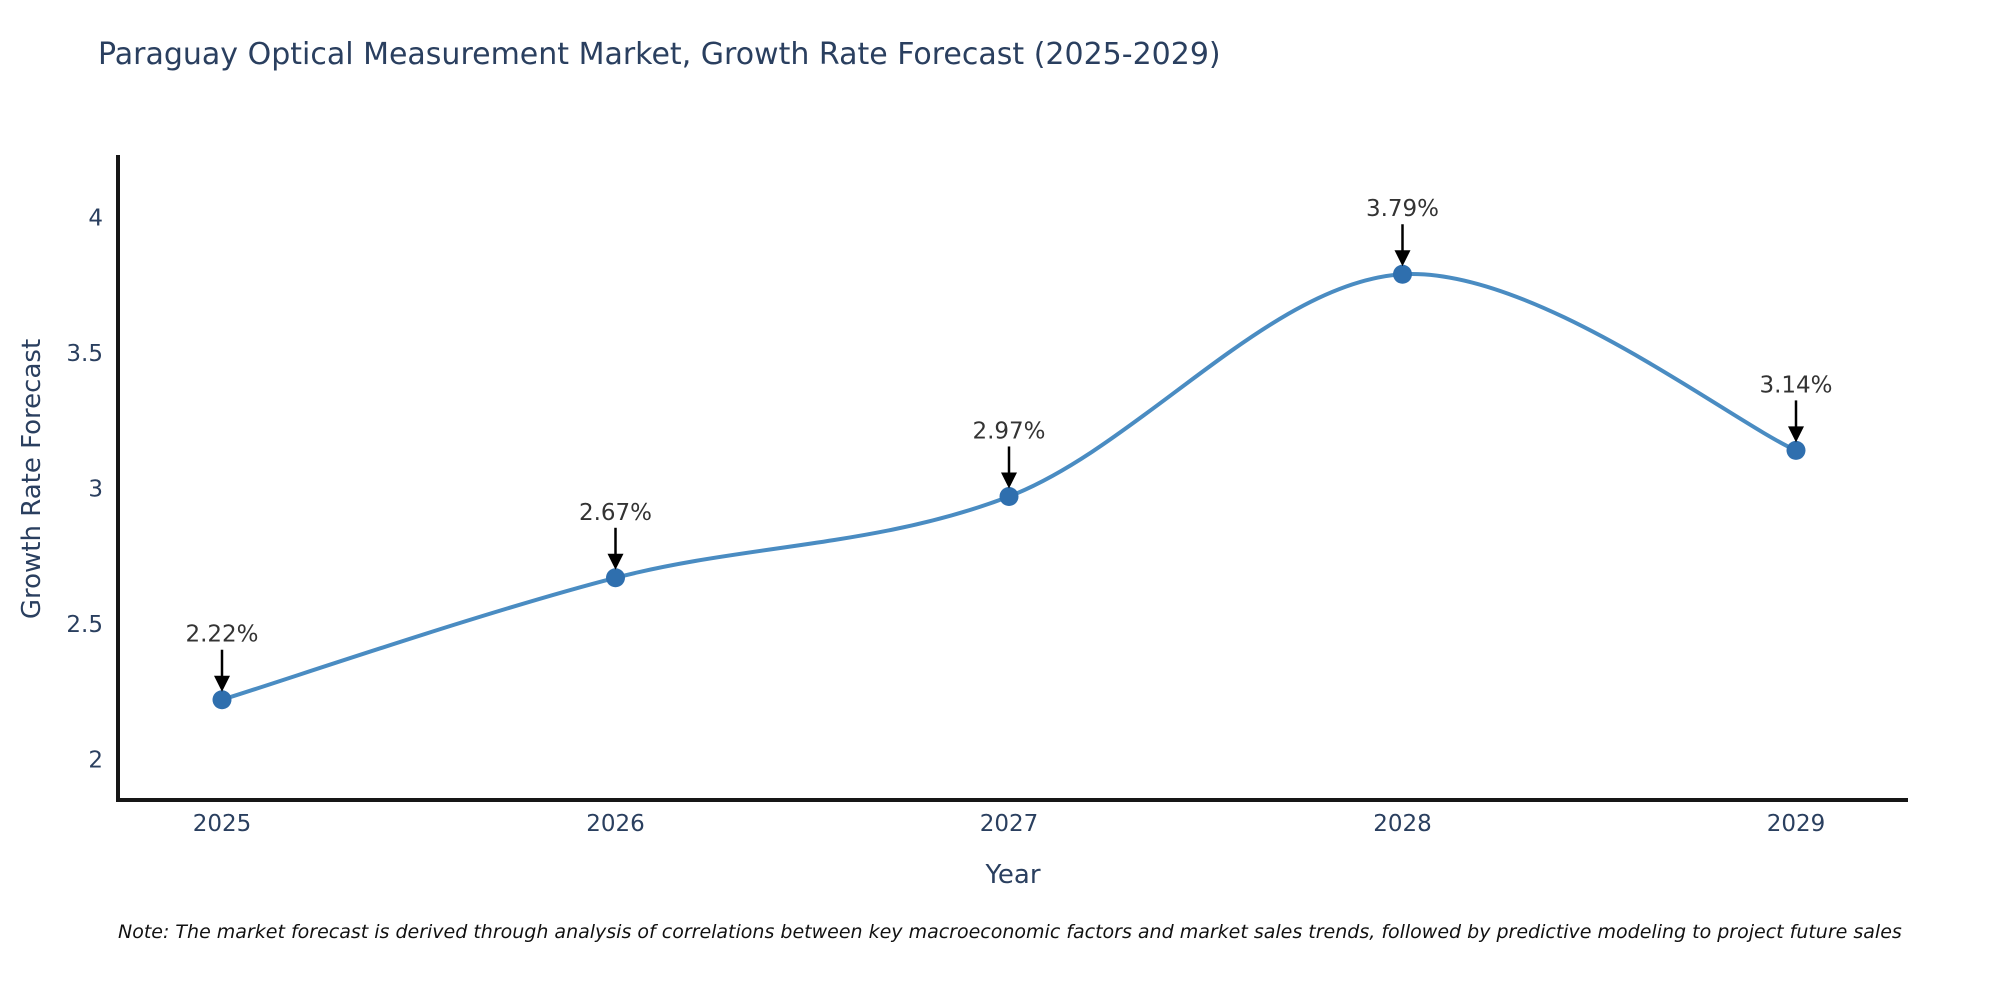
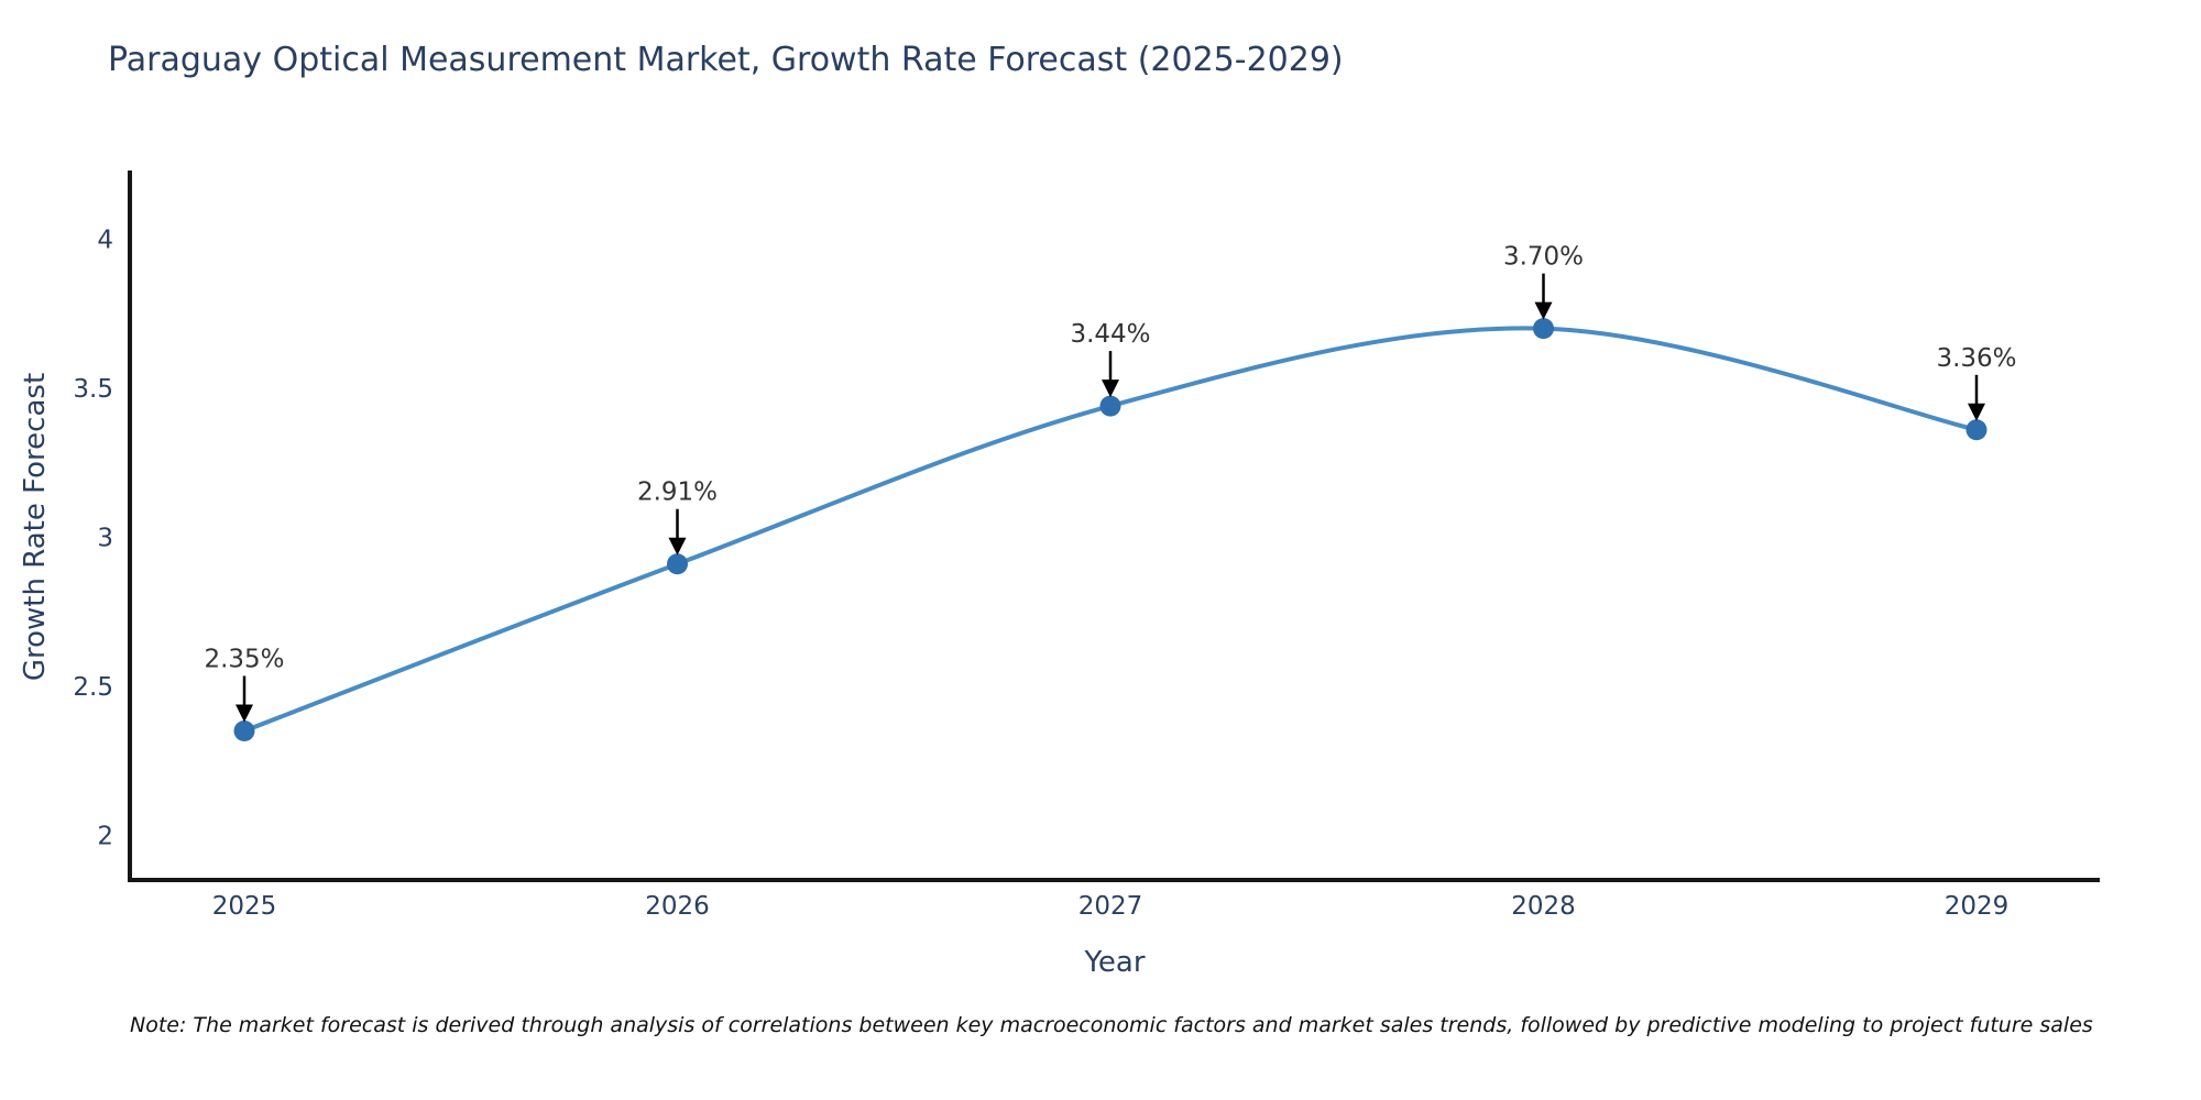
2025: 2.22% -> 2.35%
2026: 2.67% -> 2.91%
2027: 2.97% -> 3.44%
2028: 3.79% -> 3.70%
2029: 3.14% -> 3.36%
